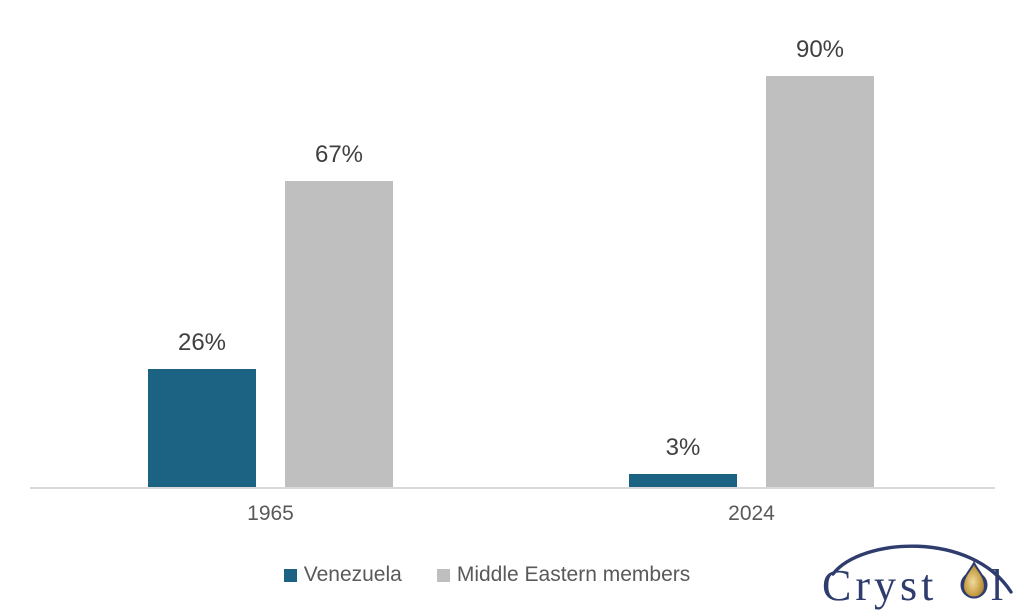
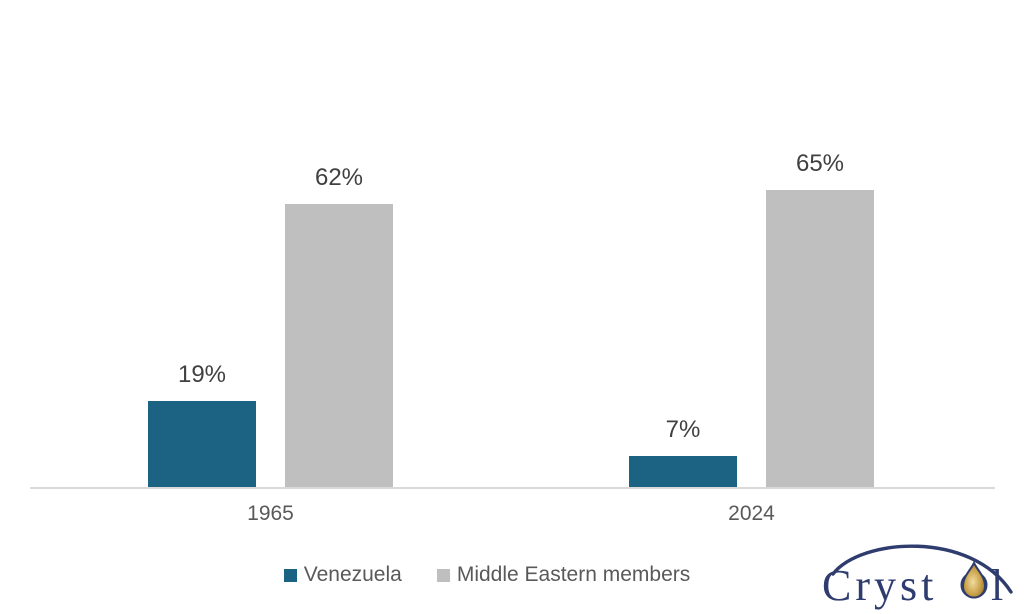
Venezuela/1965: 26% -> 19%
Middle Eastern members/1965: 67% -> 62%
Venezuela/2024: 3% -> 7%
Middle Eastern members/2024: 90% -> 65%
